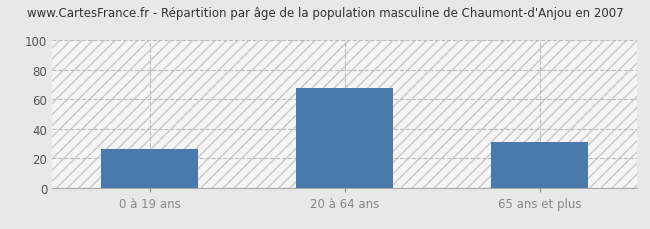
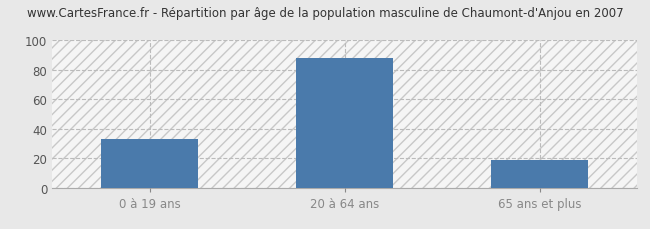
0 à 19 ans: 26 -> 33
20 à 64 ans: 68 -> 88
65 ans et plus: 31 -> 19
